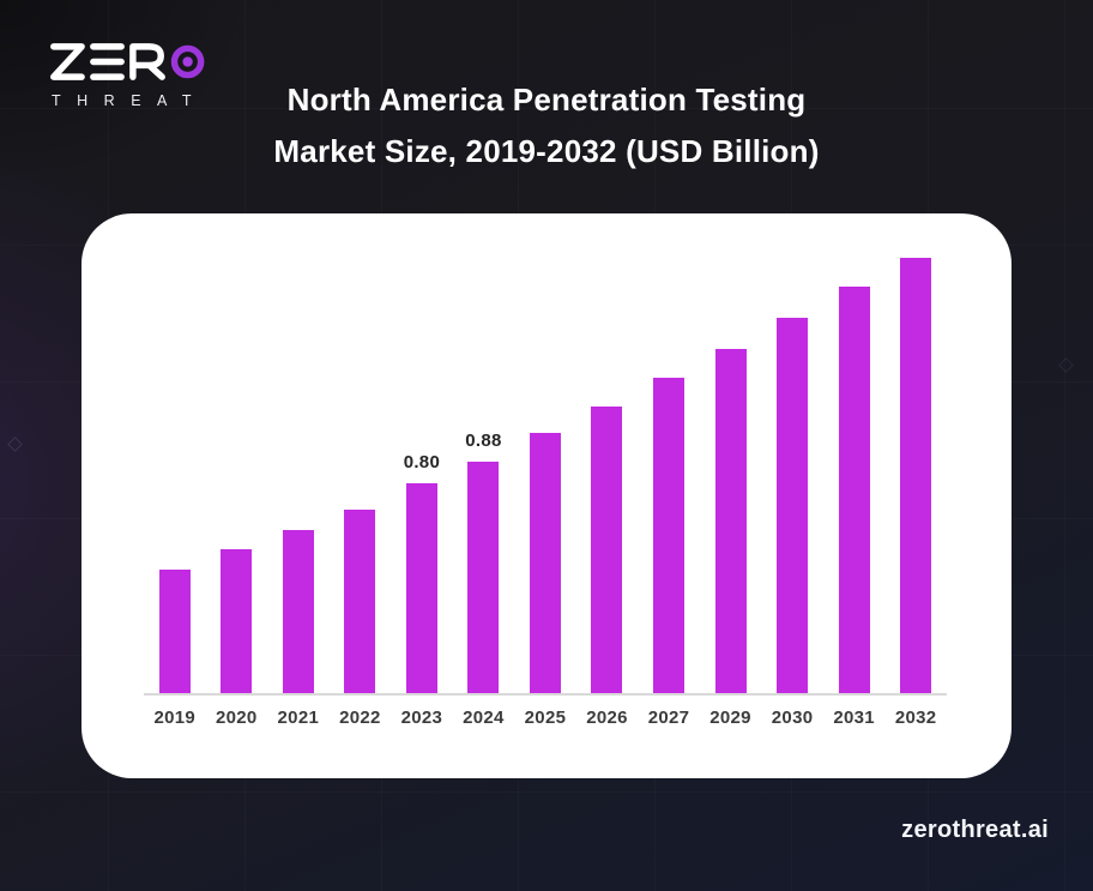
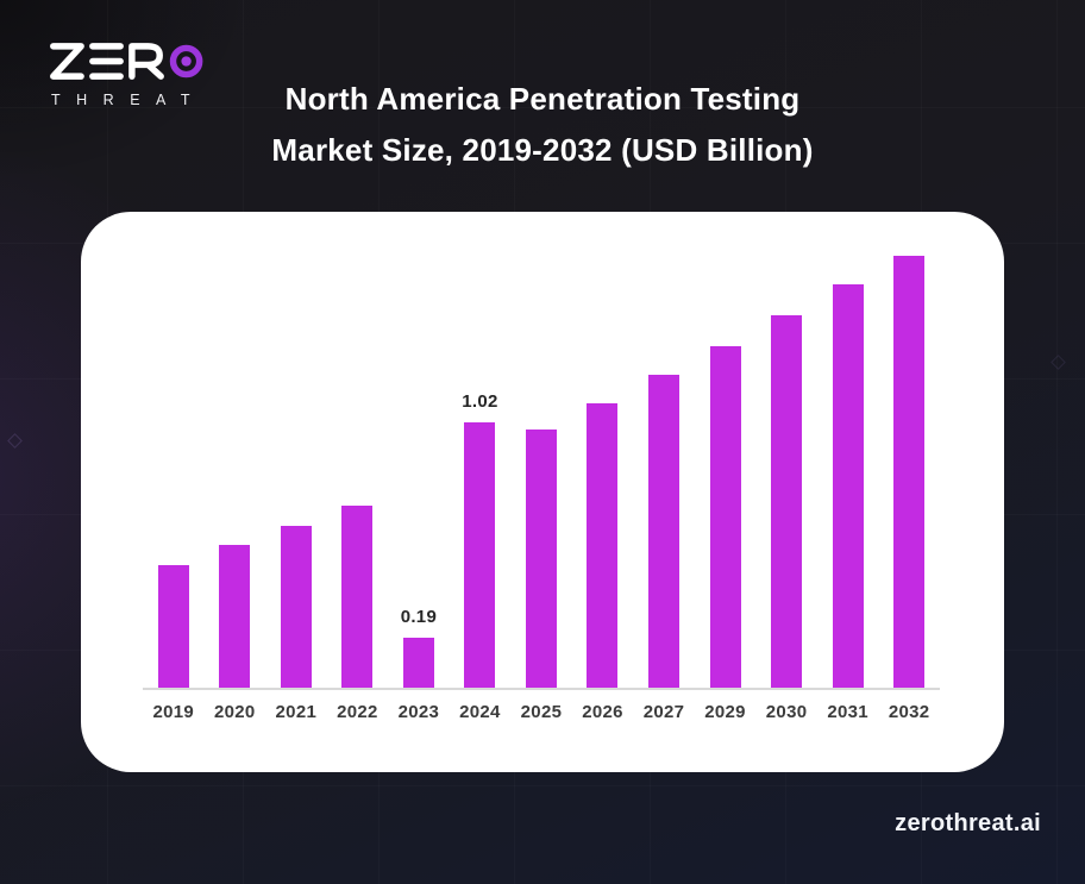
2023: 0.80 -> 0.19
2024: 0.88 -> 1.02
